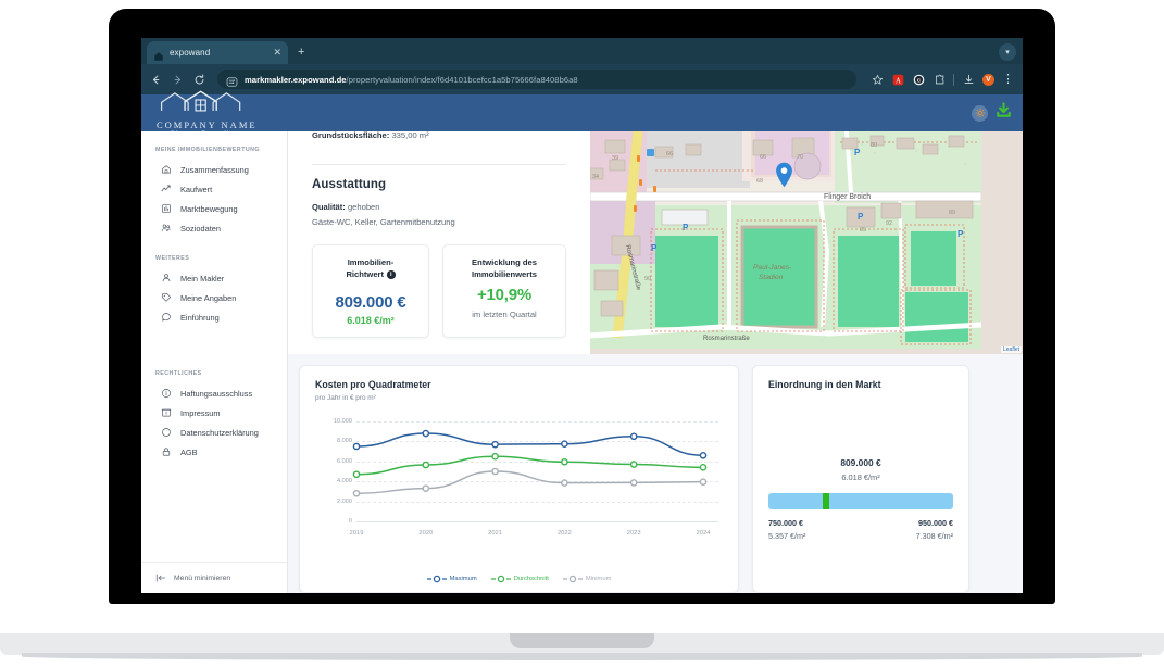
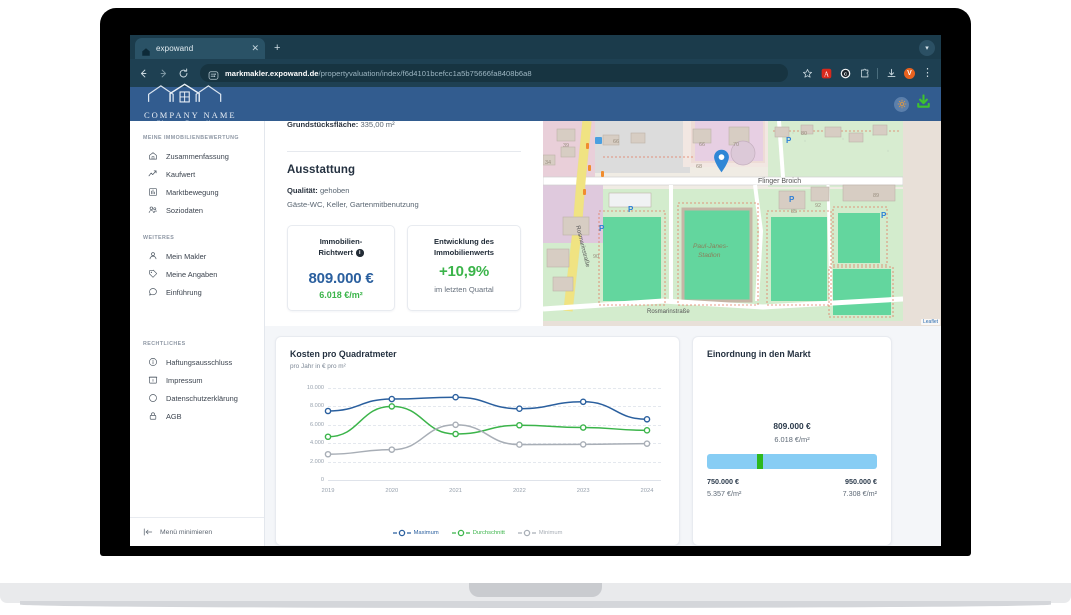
Durchschnitt/2020: 6000 -> 8000
Maximum/2021: 8000 -> 9000
Durchschnitt/2021: 6000 -> 5000
Minimum/2021: 5000 -> 6000
